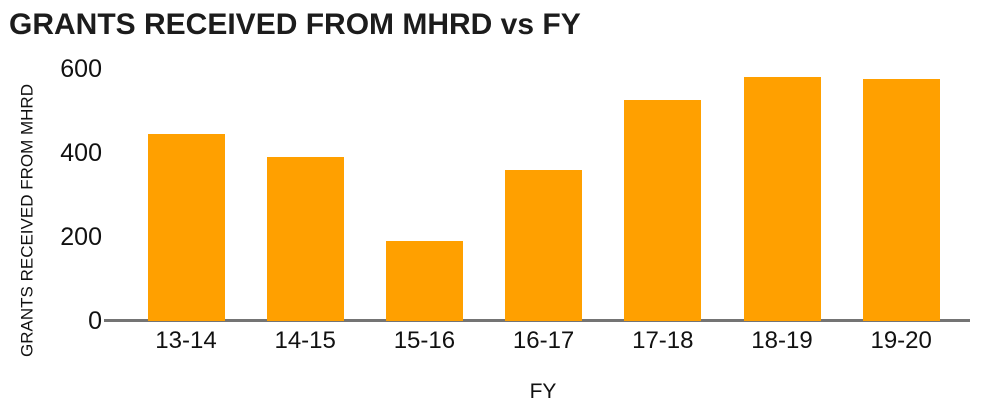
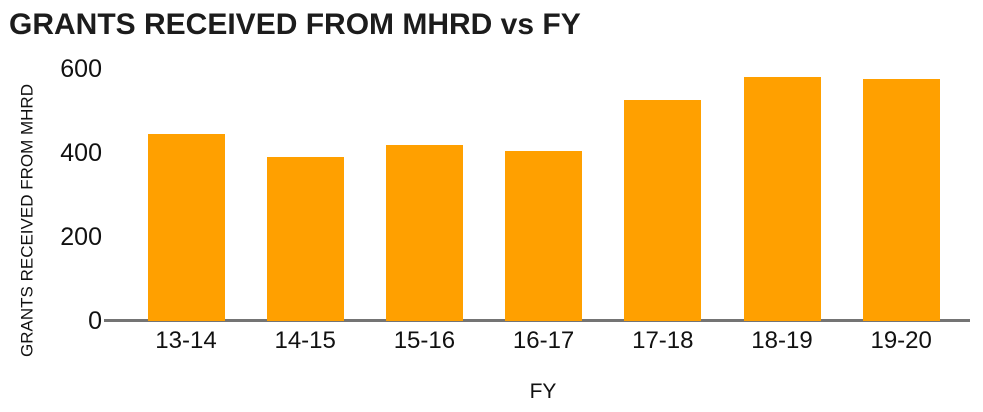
15-16: 190 -> 420
16-17: 360 -> 400
